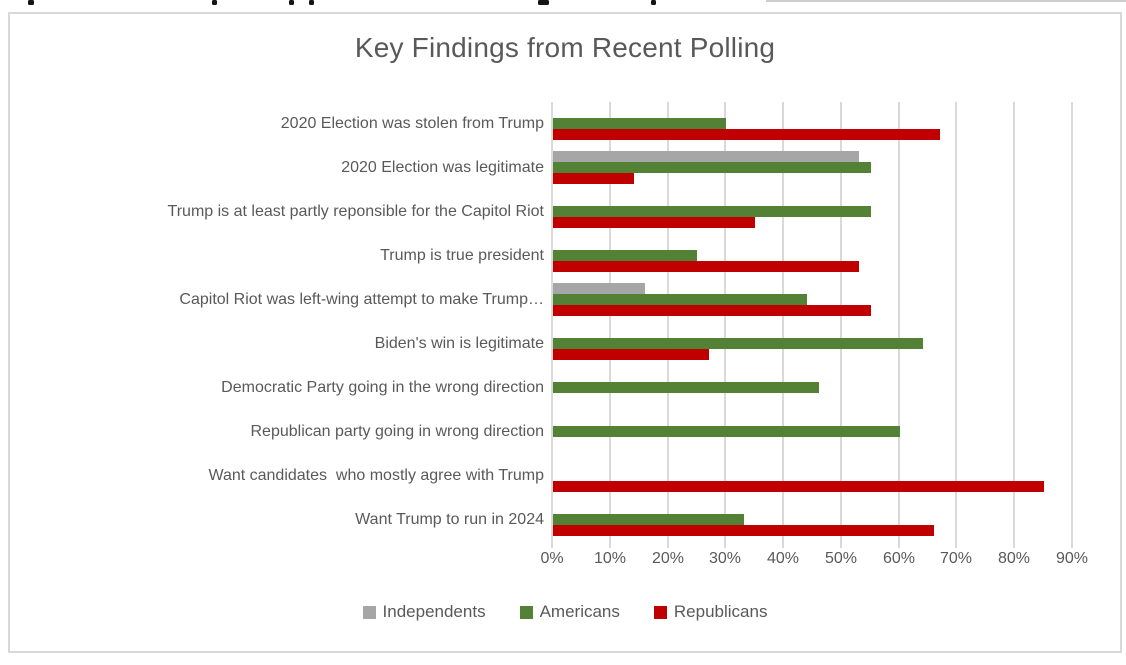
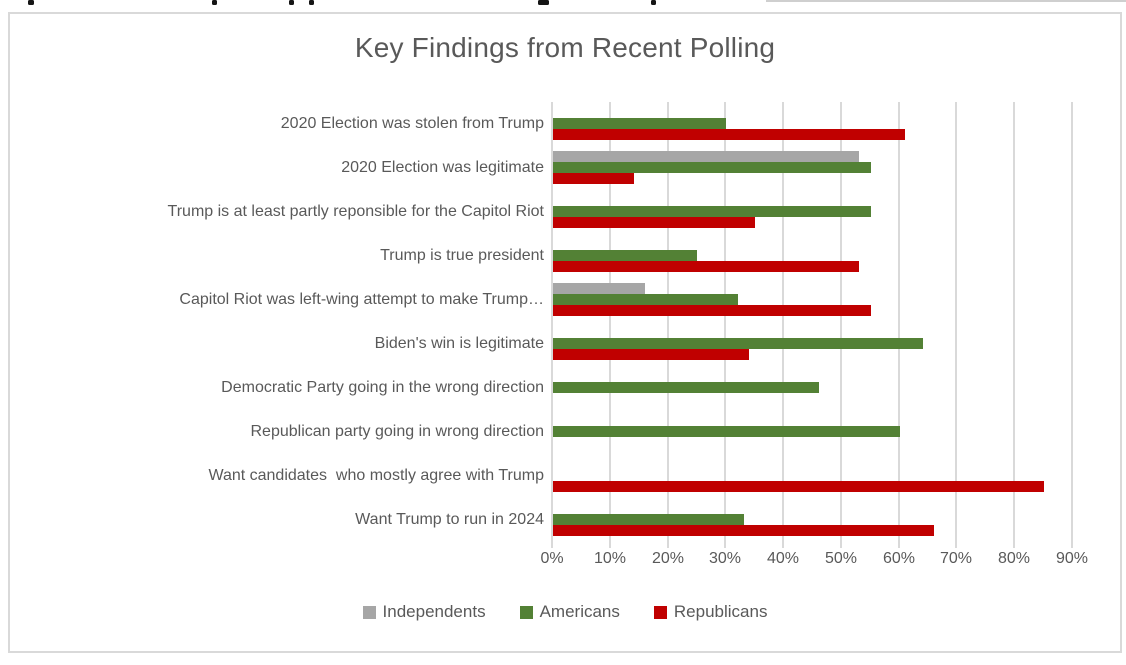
Republicans/2020 Election was stolen from Trump: 67% -> 61%
Americans/Capitol Riot was left-wing attempt to make Trump…: 44% -> 32%
Republicans/Biden's win is legitimate: 27% -> 34%
